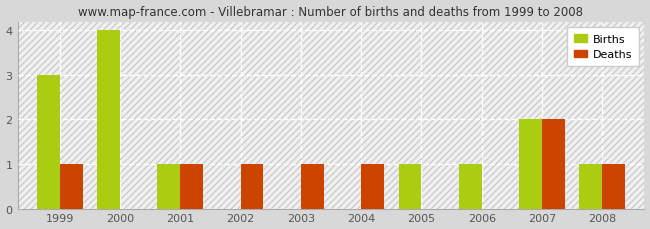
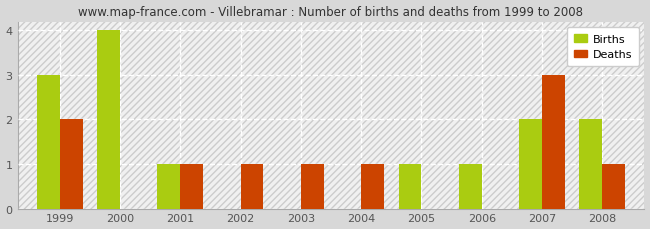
Deaths/1999: 1 -> 2
Deaths/2007: 2 -> 3
Births/2008: 1 -> 2
